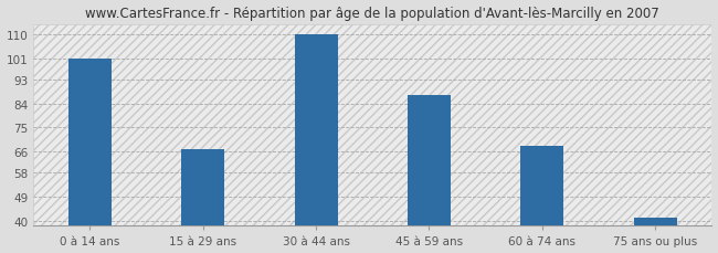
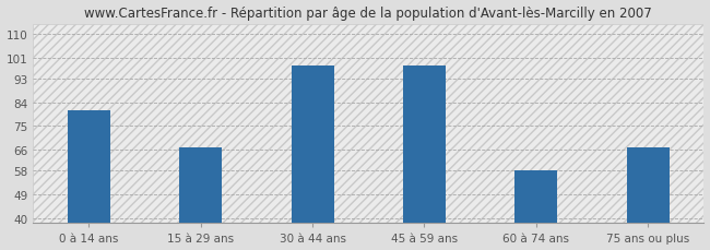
0 à 14 ans: 101 -> 81
30 à 44 ans: 110 -> 98
45 à 59 ans: 87 -> 98
60 à 74 ans: 68 -> 58
75 ans ou plus: 41 -> 67
